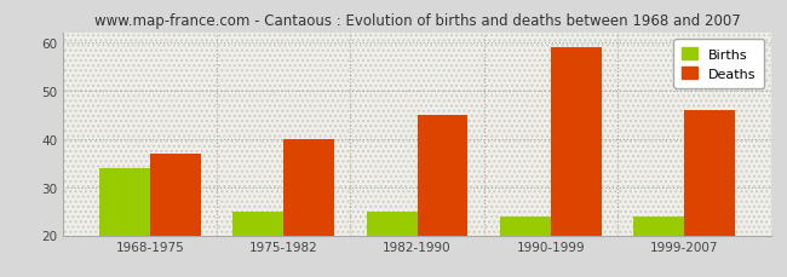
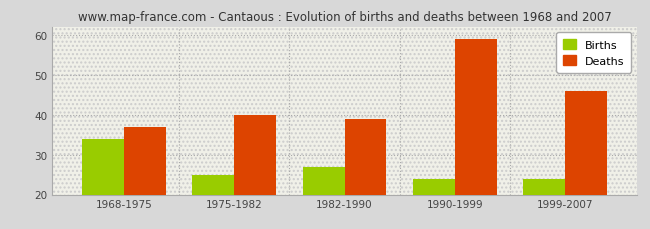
Births/1982-1990: 25 -> 27
Deaths/1982-1990: 45 -> 39
